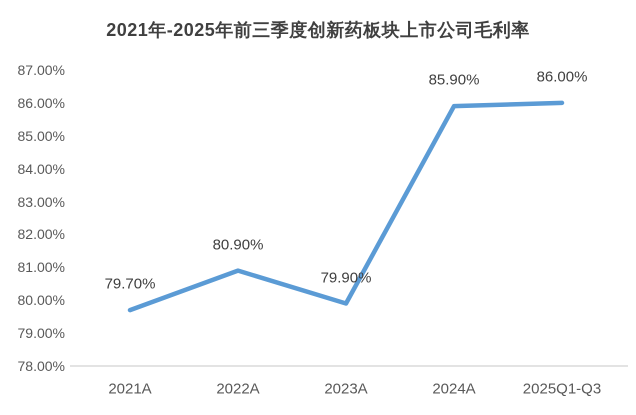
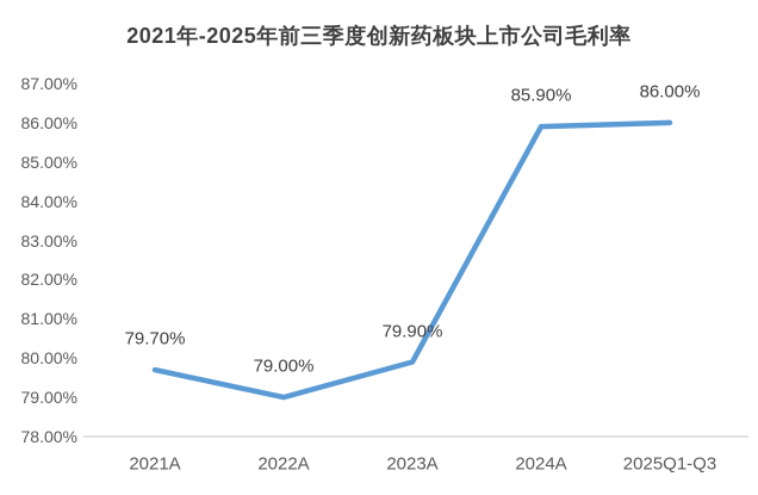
2022A: 80.90% -> 79.00%
